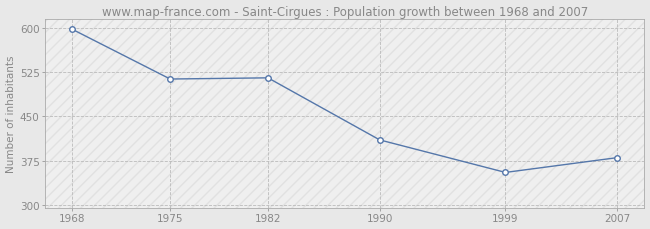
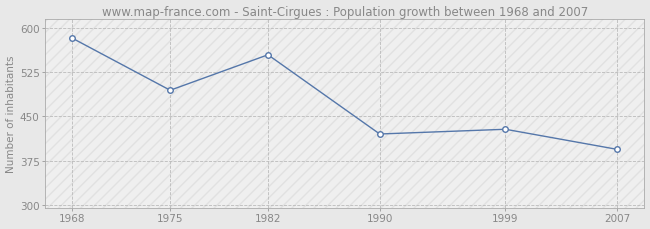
1968: 597 -> 582
1975: 513 -> 494
1982: 515 -> 554
1990: 410 -> 420
1999: 355 -> 428
2007: 380 -> 394
